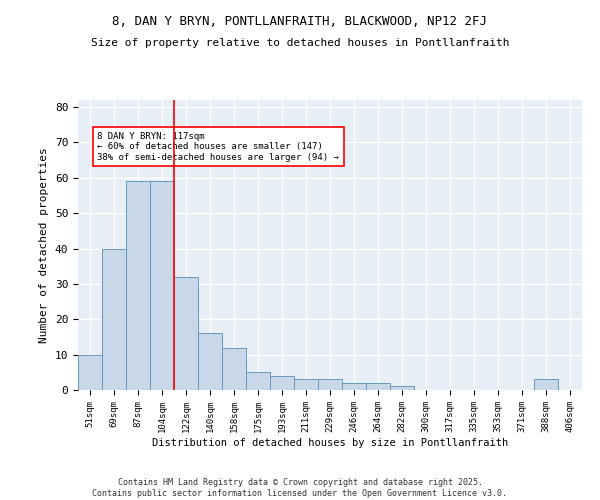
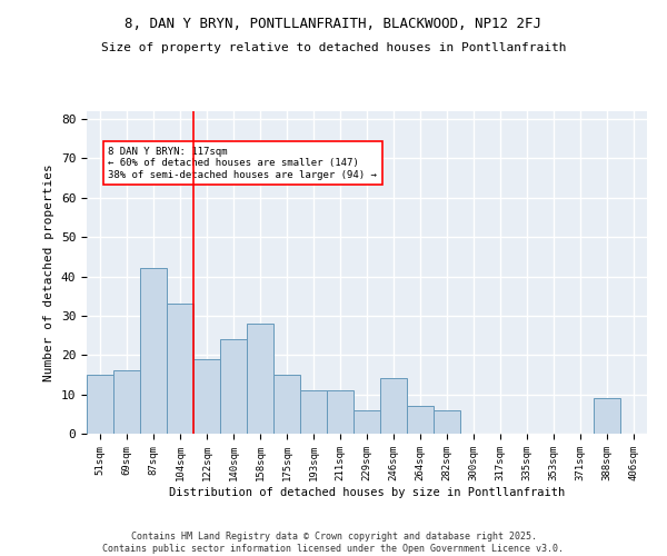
51sqm: 10 -> 15
69sqm: 40 -> 16
87sqm: 59 -> 42
104sqm: 59 -> 33
122sqm: 32 -> 19
140sqm: 16 -> 24
158sqm: 12 -> 28
175sqm: 5 -> 15
193sqm: 4 -> 11
211sqm: 3 -> 11
229sqm: 3 -> 6
246sqm: 2 -> 14
264sqm: 2 -> 7
282sqm: 1 -> 6
388sqm: 3 -> 9
